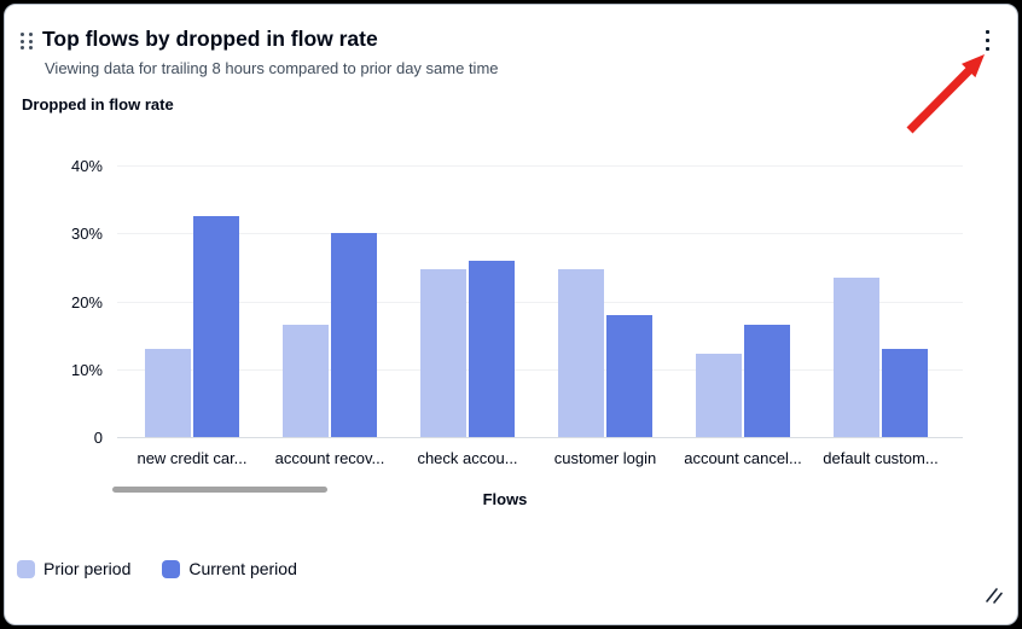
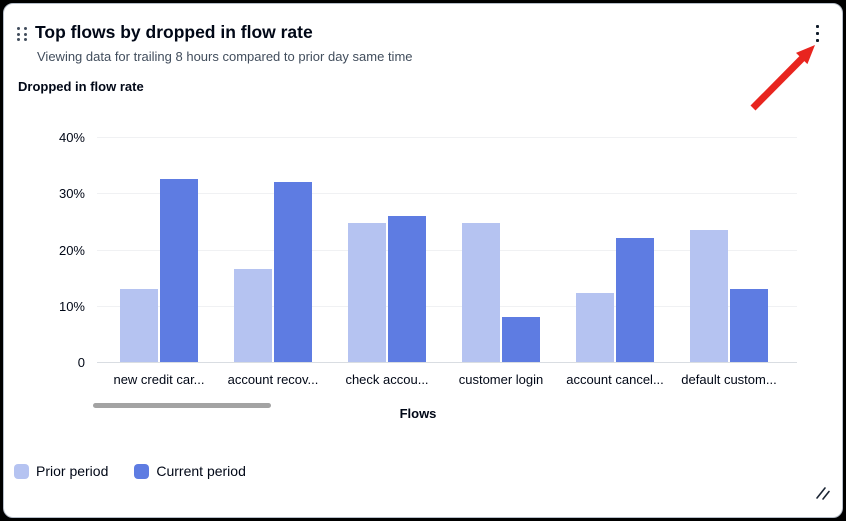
Current period/account recov...: 30% -> 32%
Current period/customer login: 18% -> 8%
Current period/account cancel...: 16% -> 22%
